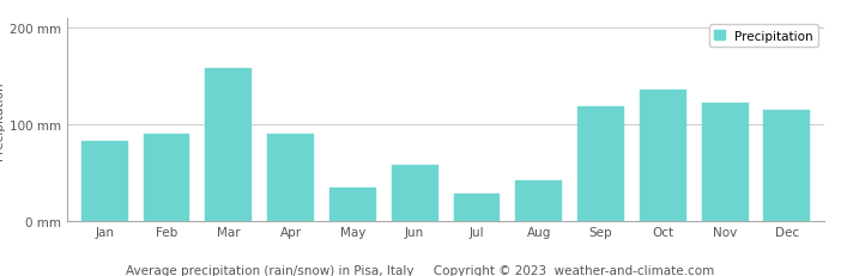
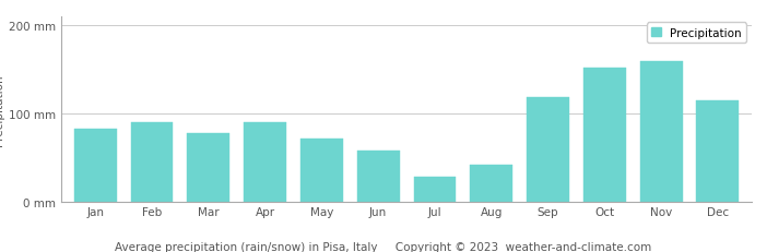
Mar: 158 mm -> 78 mm
May: 34 mm -> 72 mm
Oct: 136 mm -> 152 mm
Nov: 122 mm -> 160 mm
